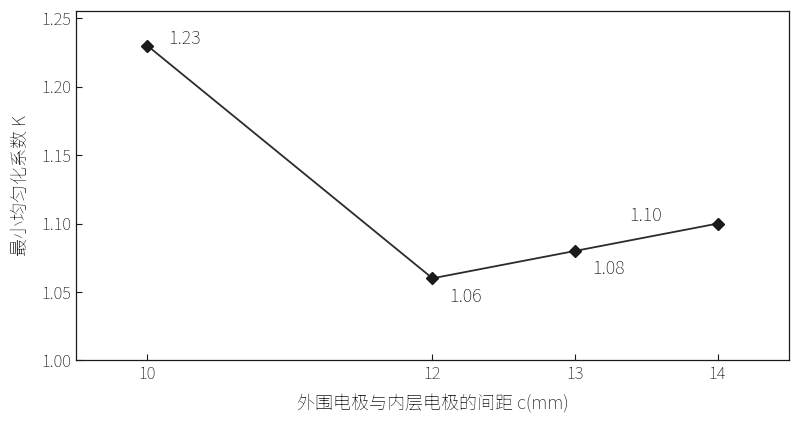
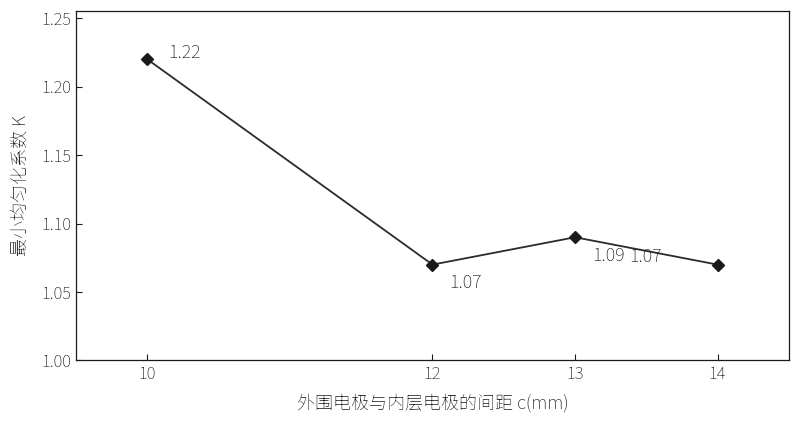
10: 1.23 -> 1.22
12: 1.06 -> 1.07
13: 1.08 -> 1.09
14: 1.10 -> 1.07
